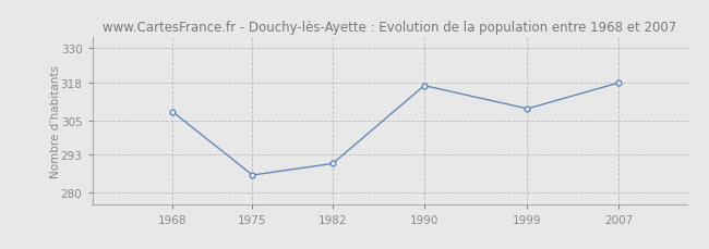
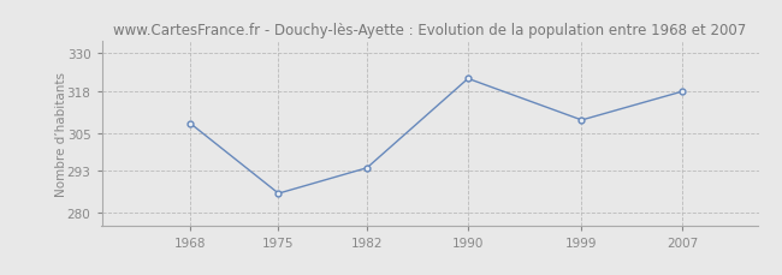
1982: 290 -> 294
1990: 317 -> 322
